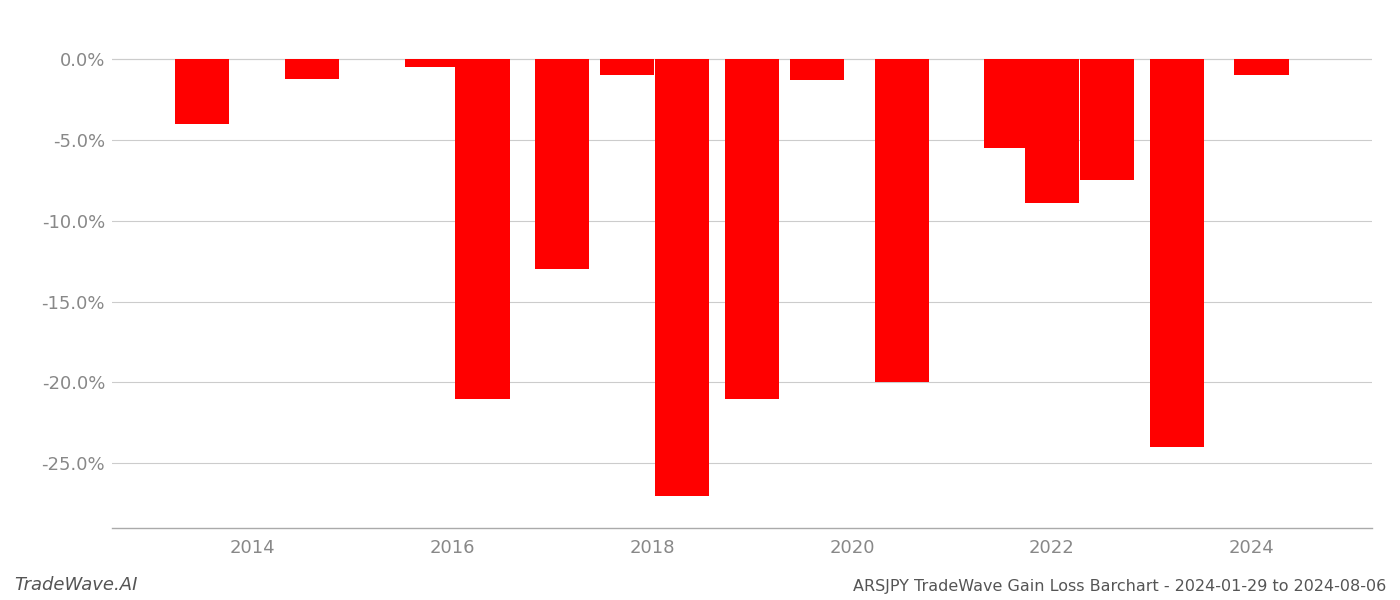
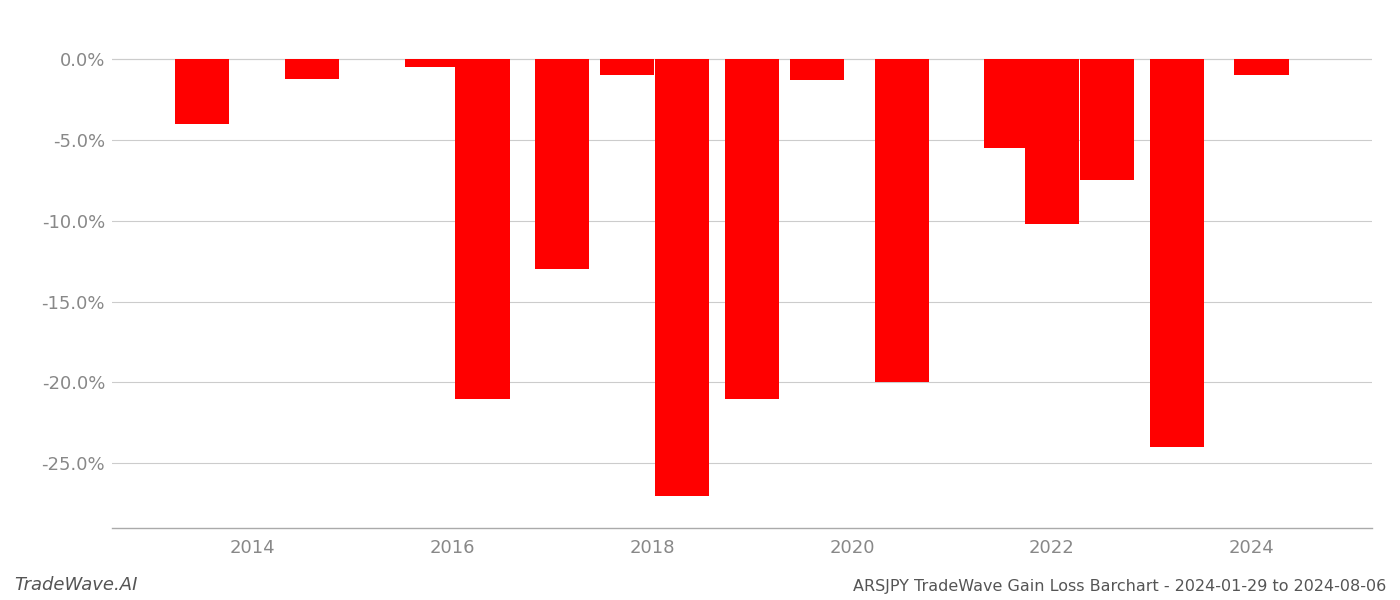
2022: -8.9% -> -10.2%
